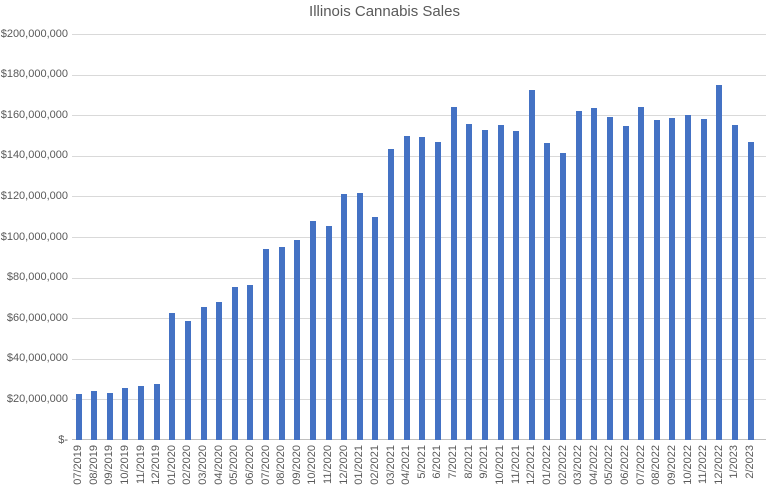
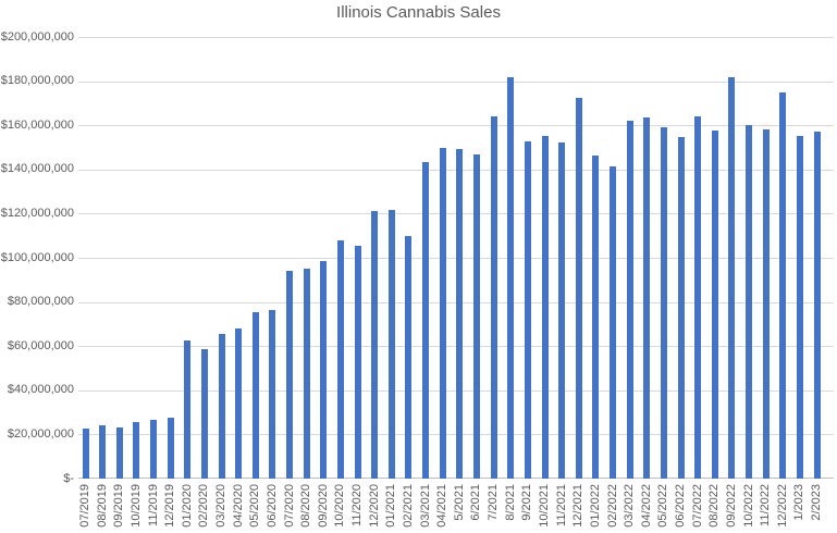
8/2021: $156000000 -> $182000000
09/2022: $158000000 -> $182000000
2/2023: $147000000 -> $157000000
